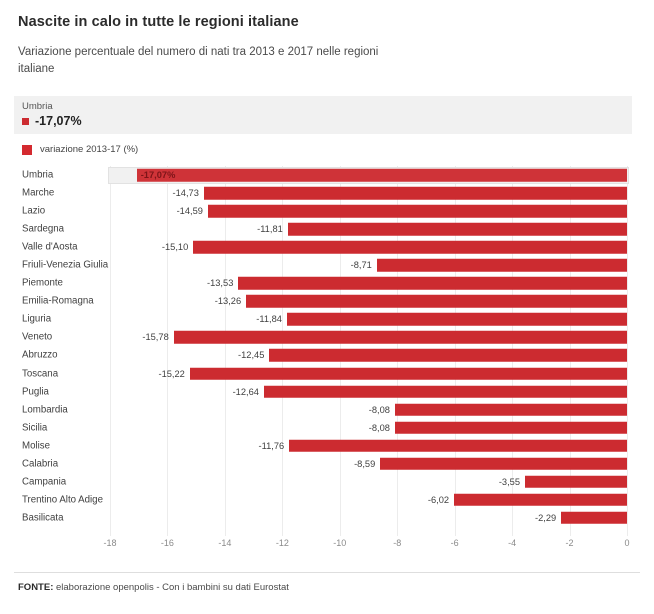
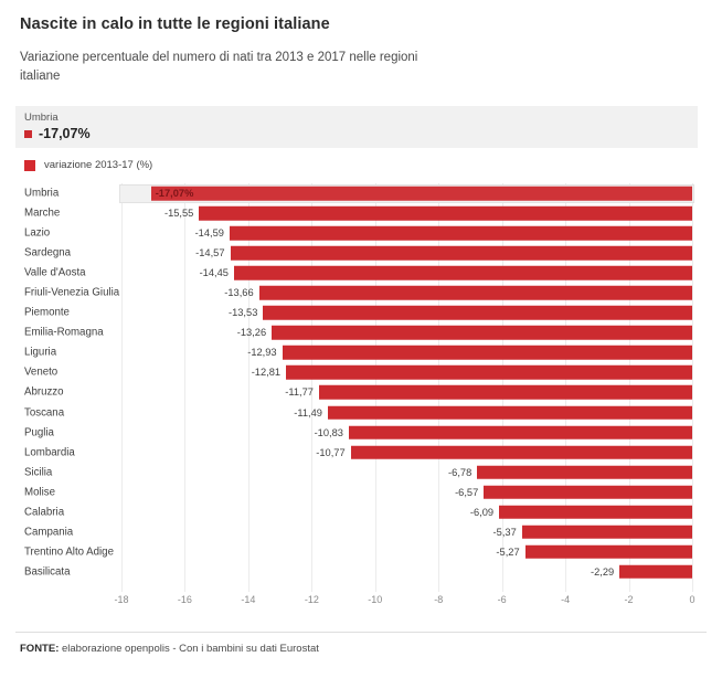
Marche: -14,73 -> -15,55
Sardegna: -11,81 -> -14,57
Valle d'Aosta: -15,10 -> -14,45
Friuli-Venezia Giulia: -8,71 -> -13,66
Liguria: -11,84 -> -12,93
Veneto: -15,78 -> -12,81
Abruzzo: -12,45 -> -11,77
Toscana: -15,22 -> -11,49
Puglia: -12,64 -> -10,83
Lombardia: -8,08 -> -10,77
Sicilia: -8,08 -> -6,78
Molise: -11,76 -> -6,57
Calabria: -8,59 -> -6,09
Campania: -3,55 -> -5,37
Trentino Alto Adige: -6,02 -> -5,27
